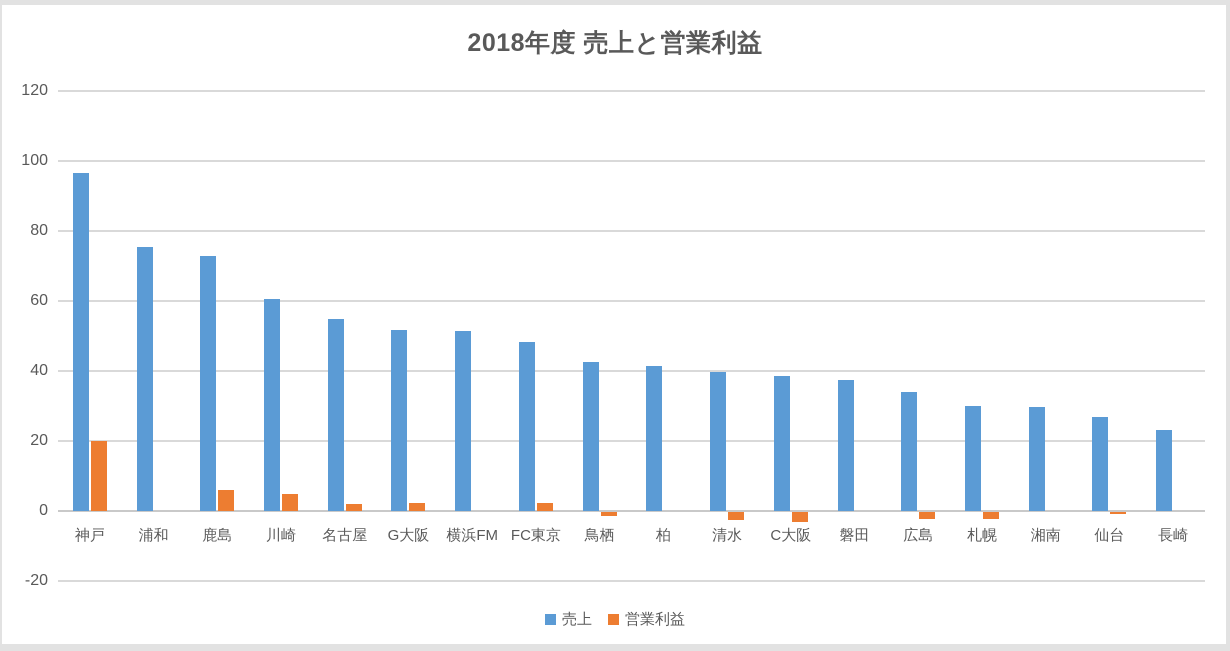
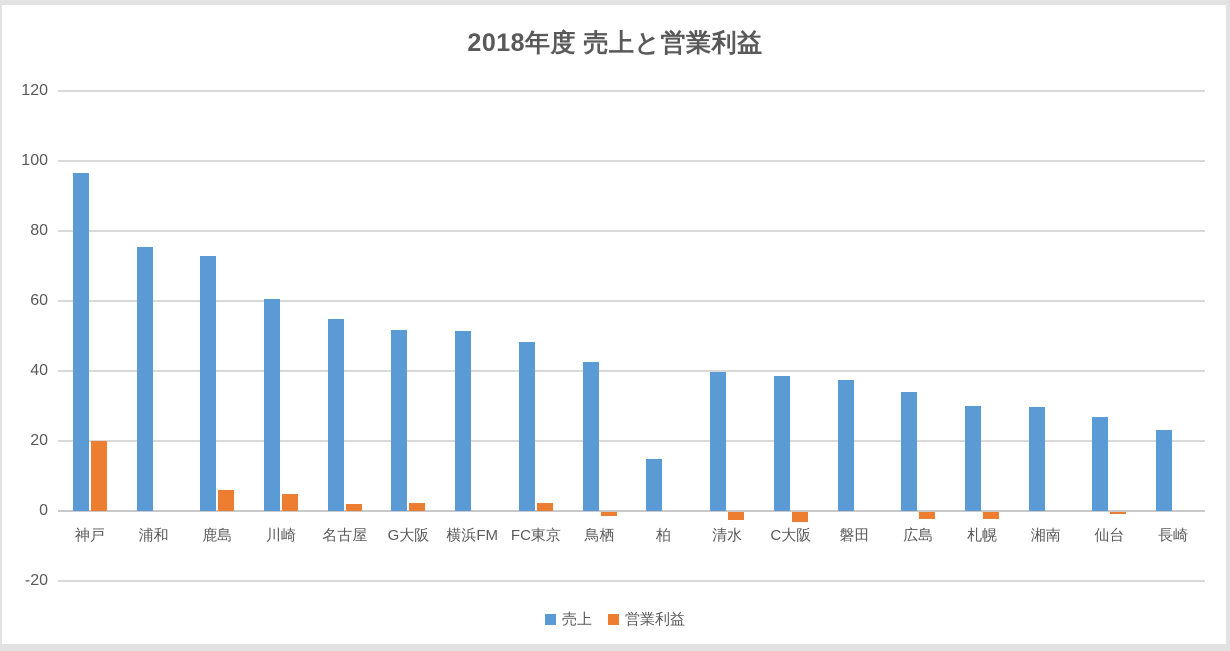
売上/柏: 42 -> 15
